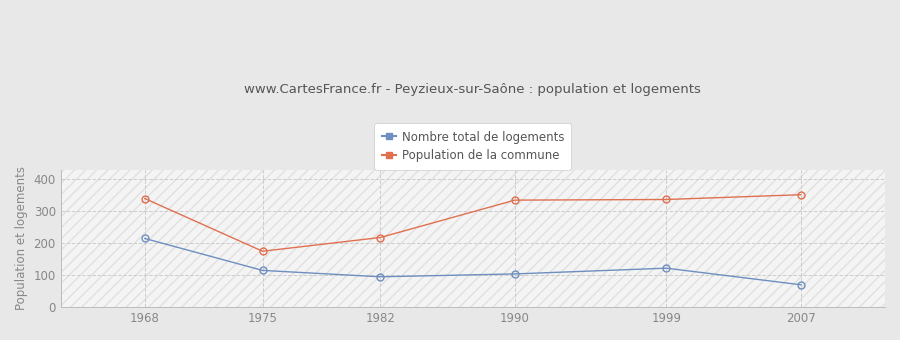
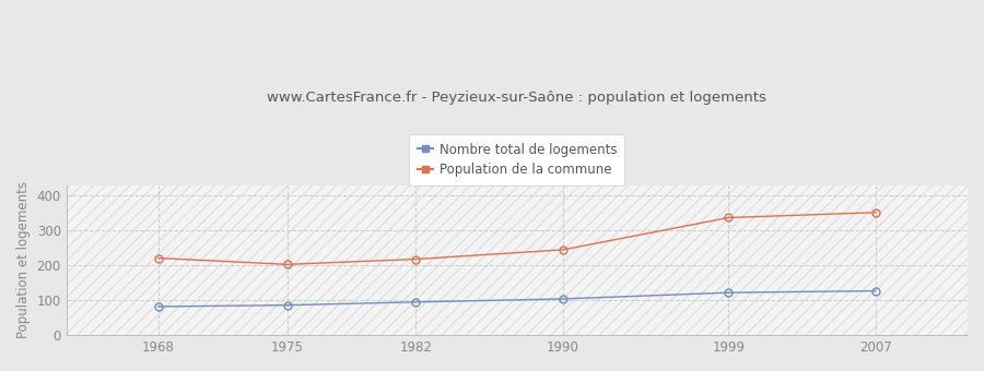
Nombre total de logements/1968: 215 -> 82
Population de la commune/1968: 340 -> 221
Nombre total de logements/1975: 115 -> 86
Population de la commune/1975: 175 -> 203
Population de la commune/1990: 335 -> 245
Nombre total de logements/2007: 70 -> 127
